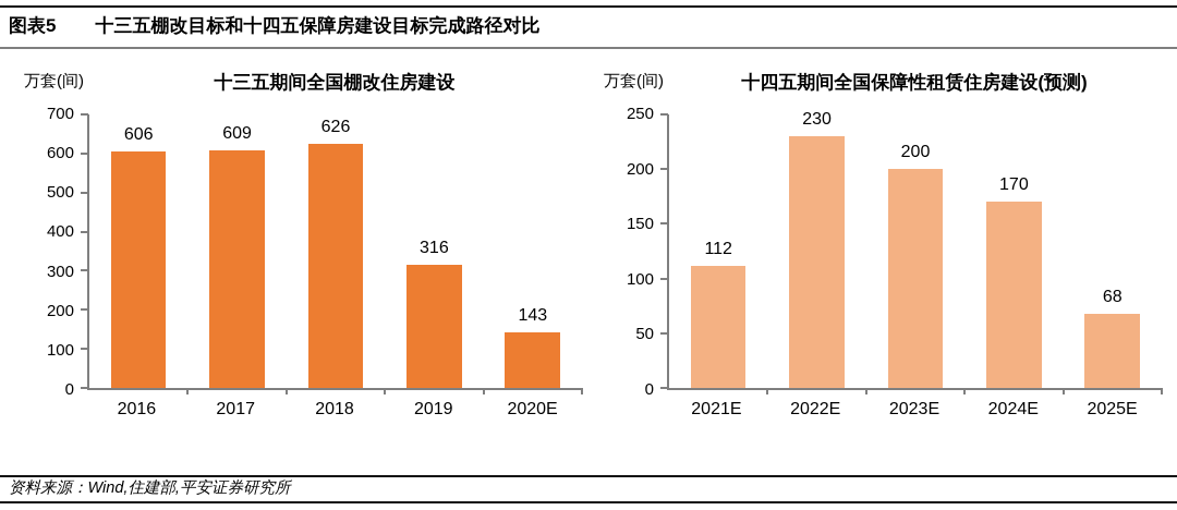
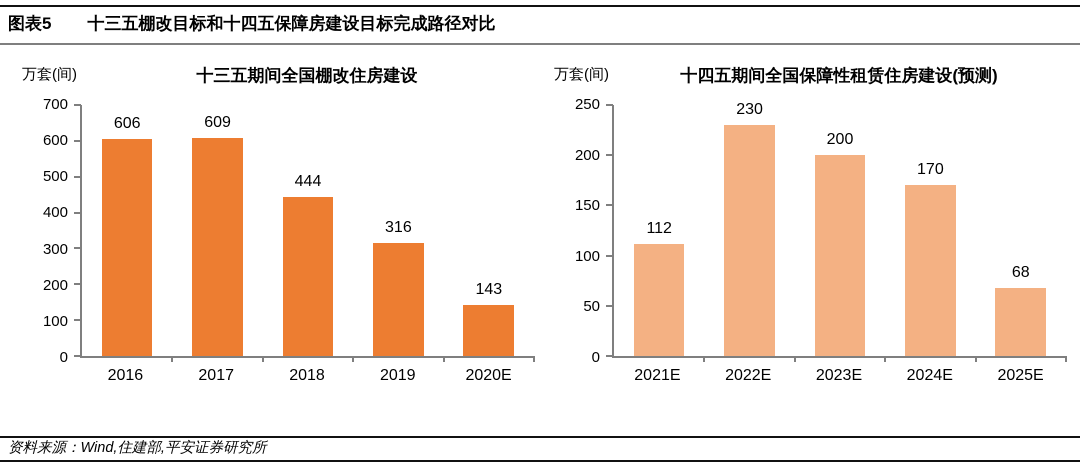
十三五期间全国棚改住房建设/2018: 626 -> 444
